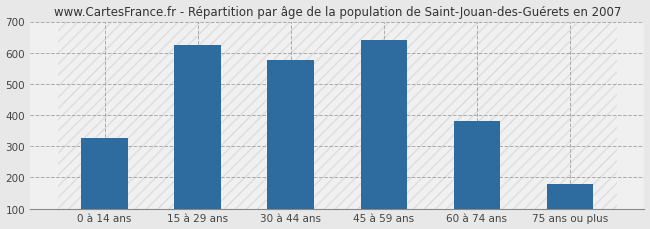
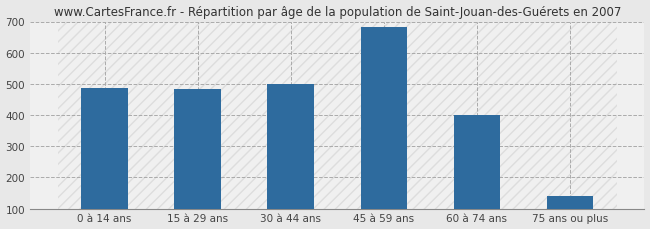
0 à 14 ans: 325 -> 487
15 à 29 ans: 625 -> 483
30 à 44 ans: 575 -> 500
45 à 59 ans: 640 -> 681
60 à 74 ans: 380 -> 399
75 ans ou plus: 180 -> 139
